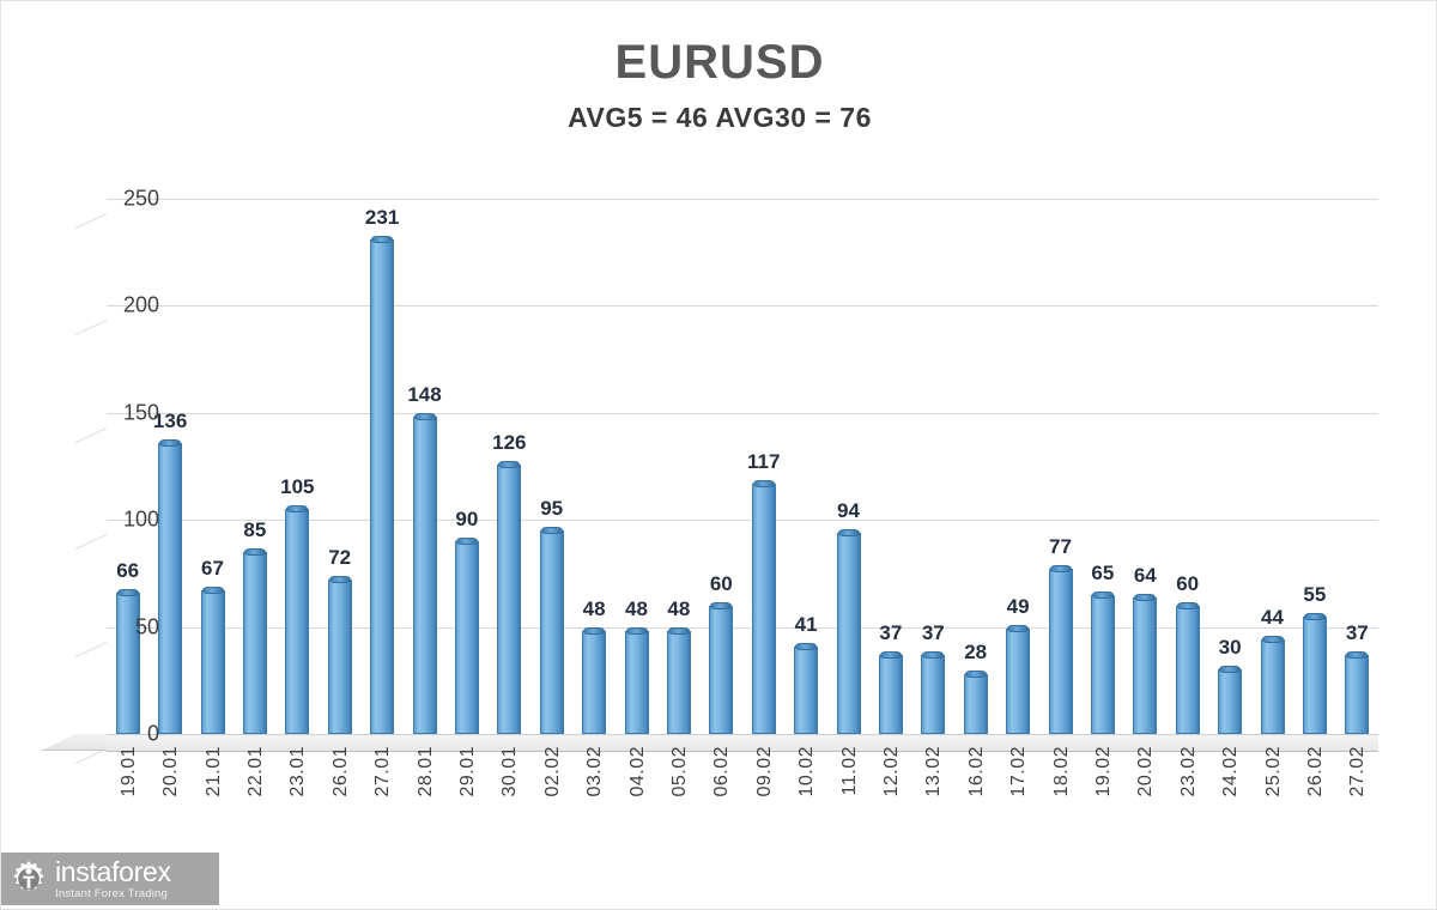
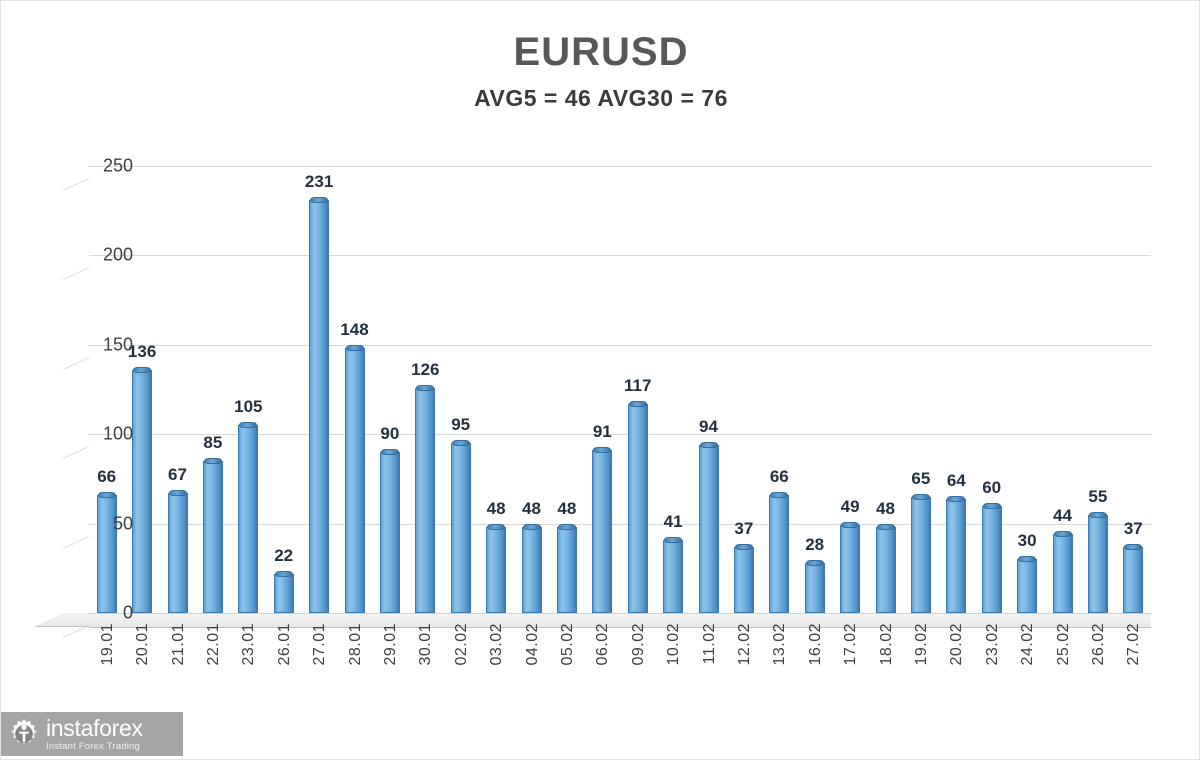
26.01: 72 -> 22
06.02: 60 -> 91
13.02: 37 -> 66
18.02: 77 -> 48
